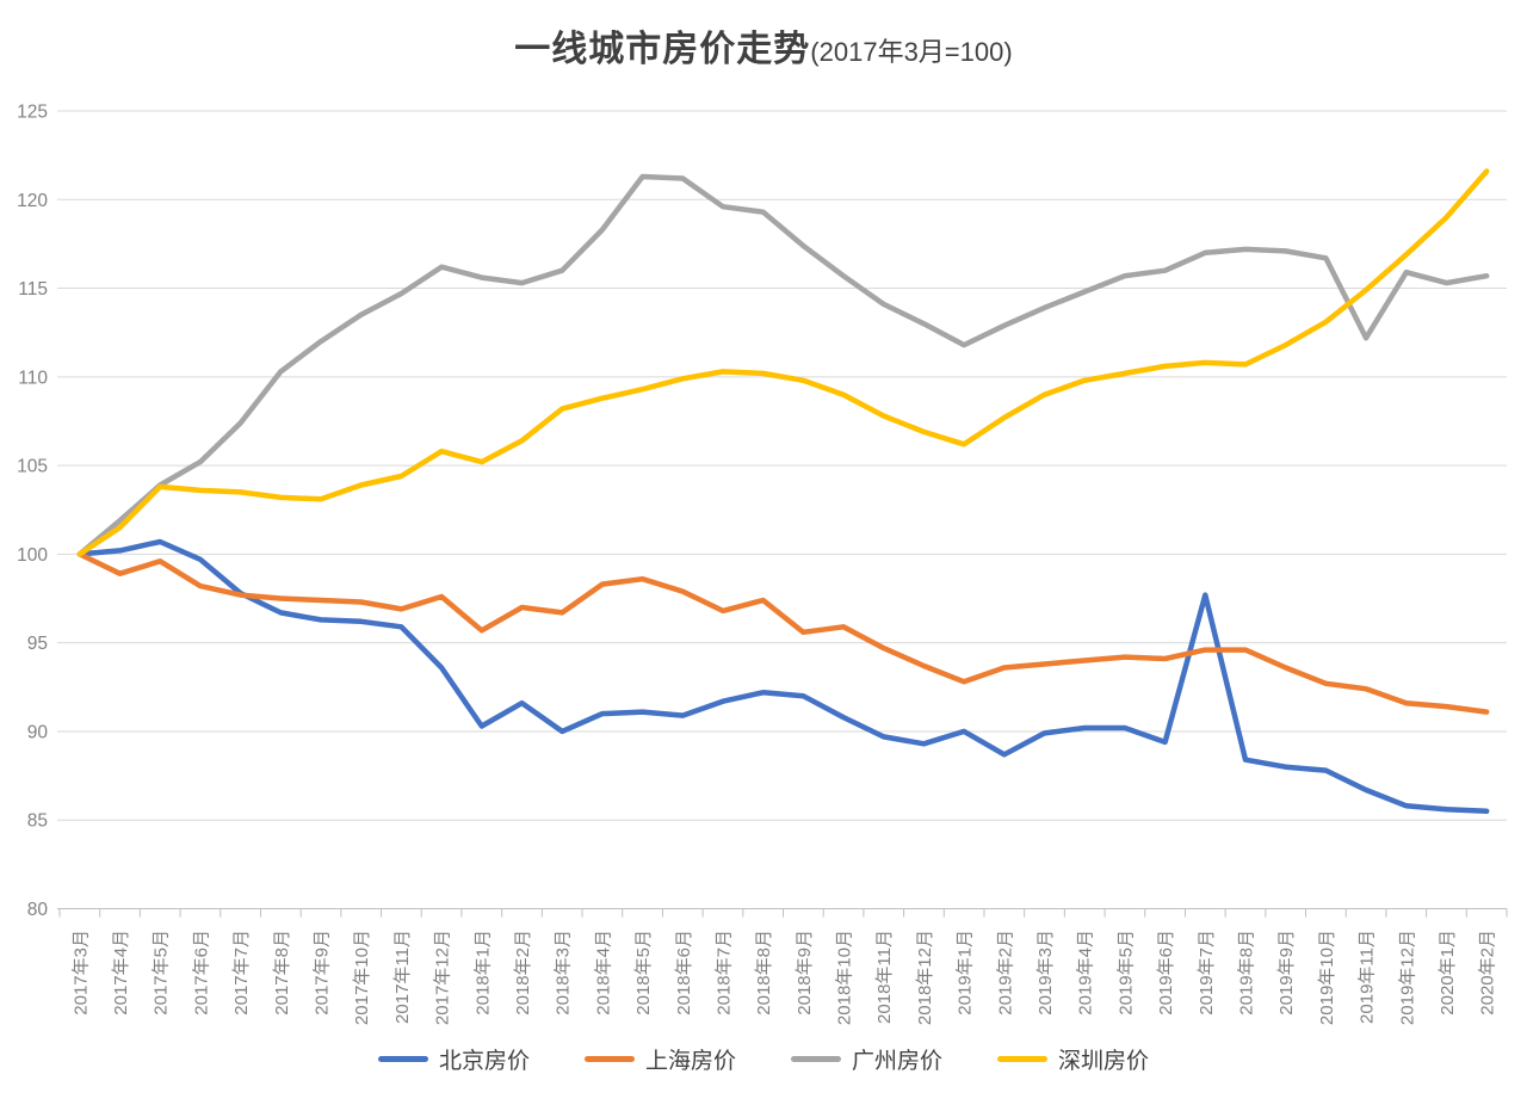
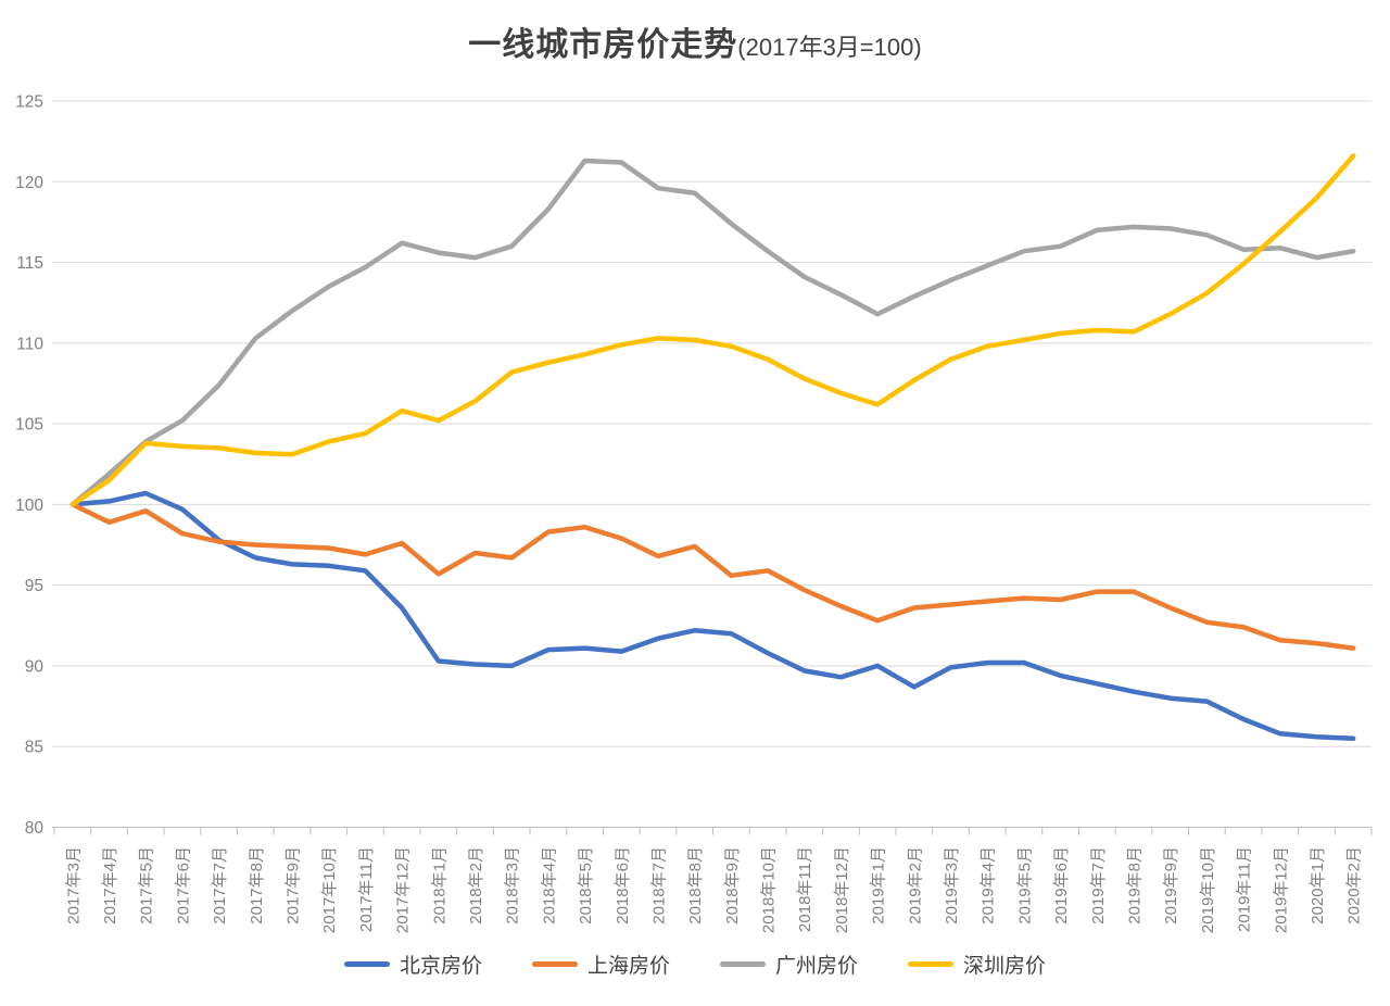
北京房价/2018年2月: 91.6 -> 90.1
北京房价/2019年7月: 97.7 -> 88.9
广州房价/2019年11月: 112.2 -> 115.8
